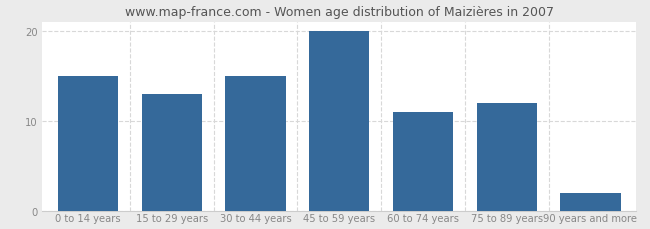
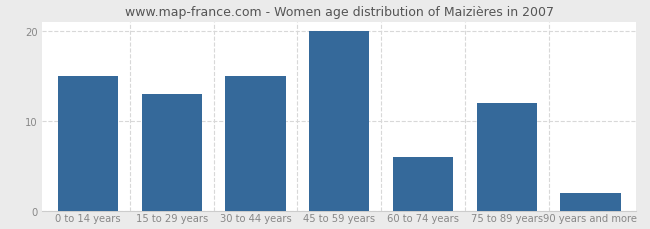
60 to 74 years: 11 -> 6
